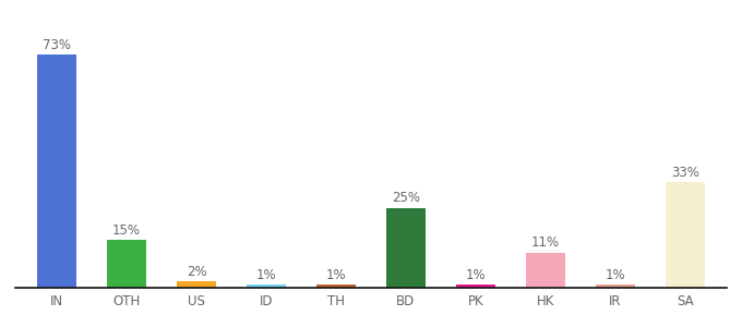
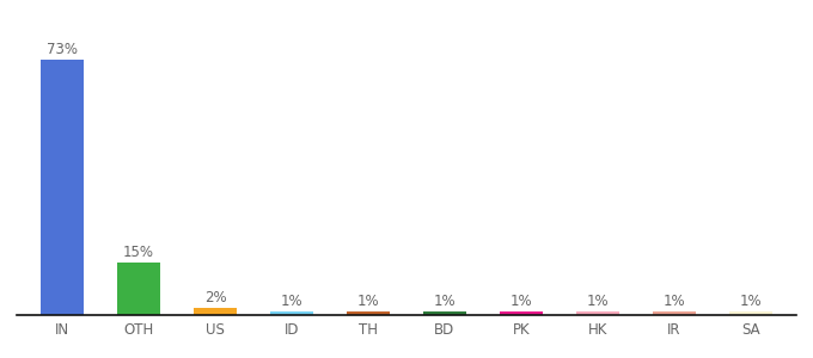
BD: 25% -> 1%
HK: 11% -> 1%
SA: 33% -> 1%
